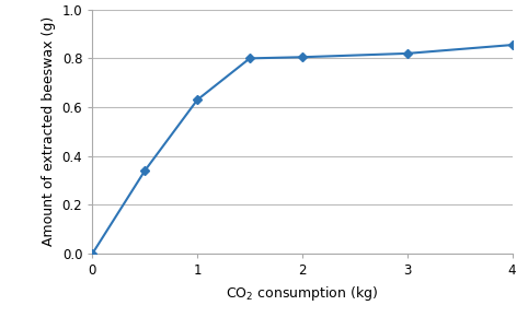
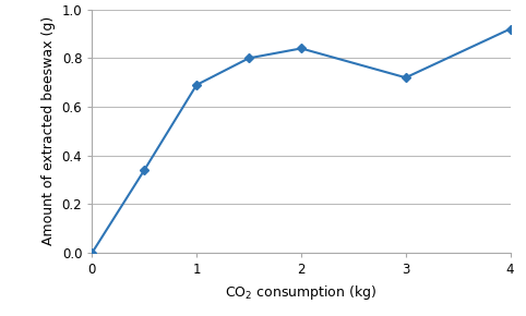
1: 0.630 -> 0.690
2: 0.805 -> 0.840
3: 0.820 -> 0.720
4: 0.855 -> 0.920
